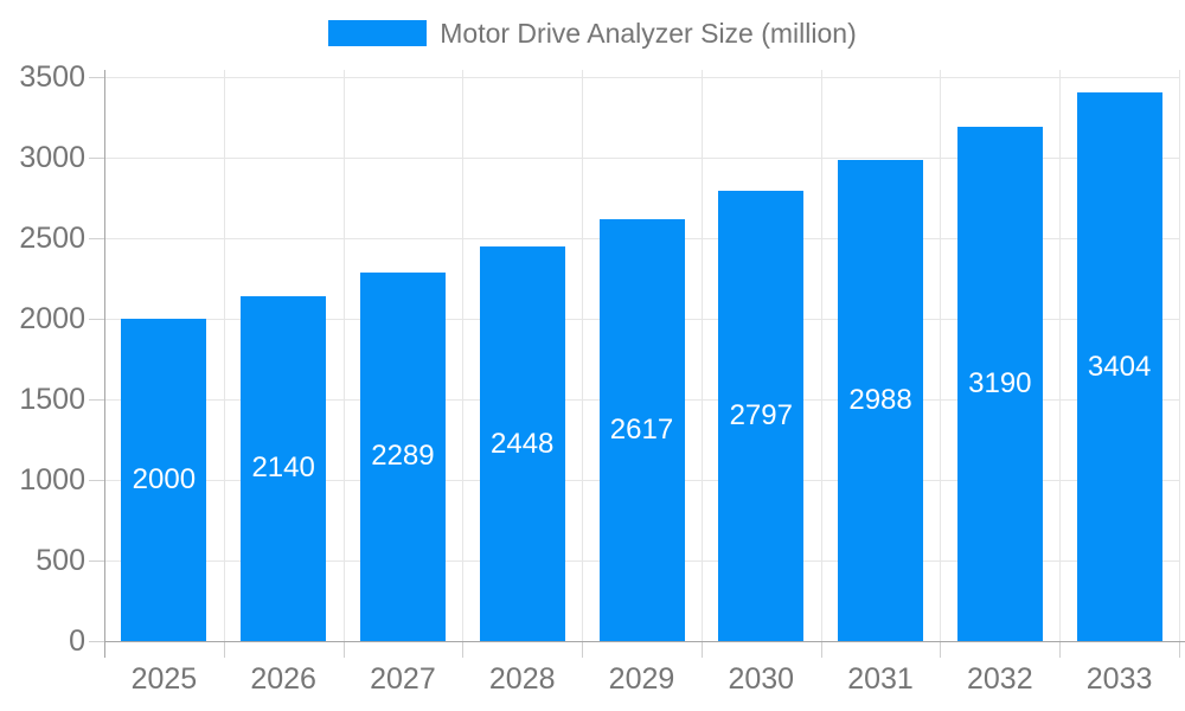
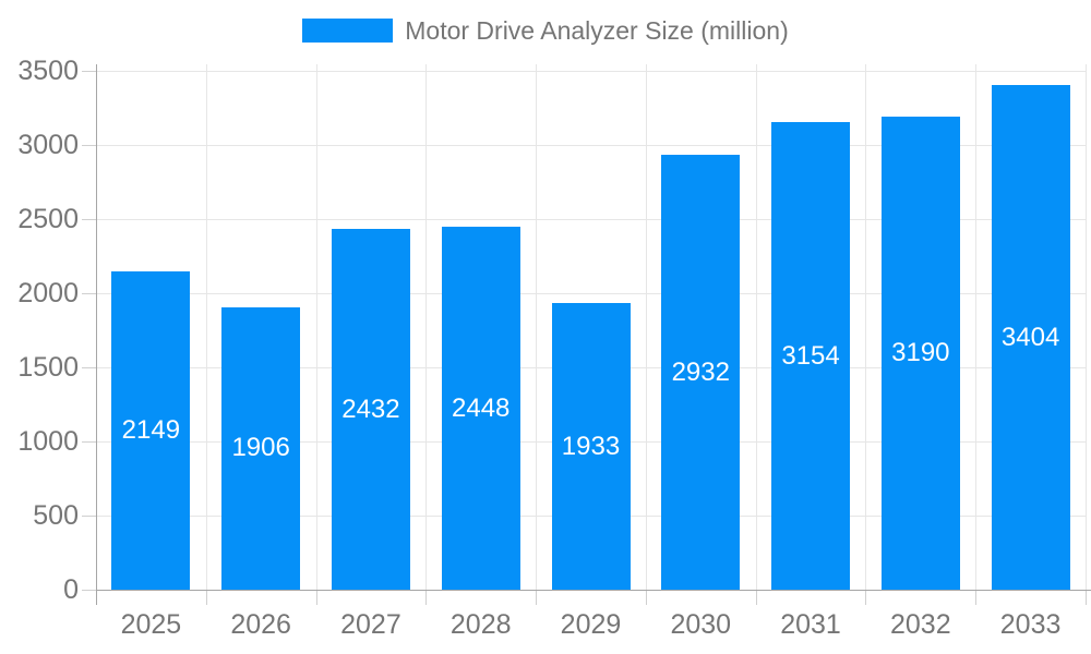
2025: 2000 -> 2149
2026: 2140 -> 1906
2027: 2289 -> 2432
2029: 2617 -> 1933
2030: 2797 -> 2932
2031: 2988 -> 3154
